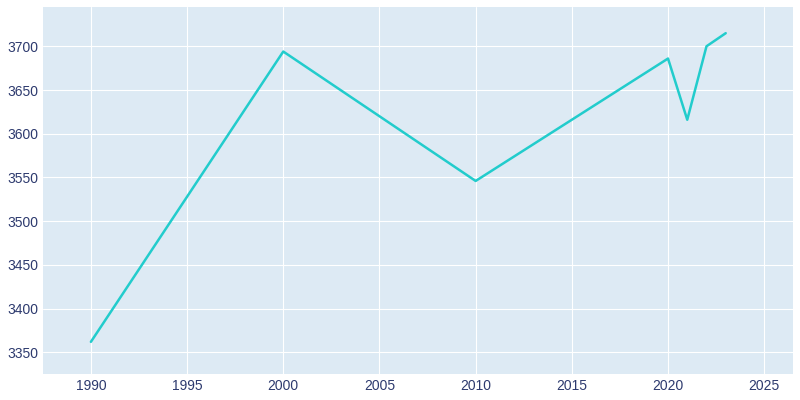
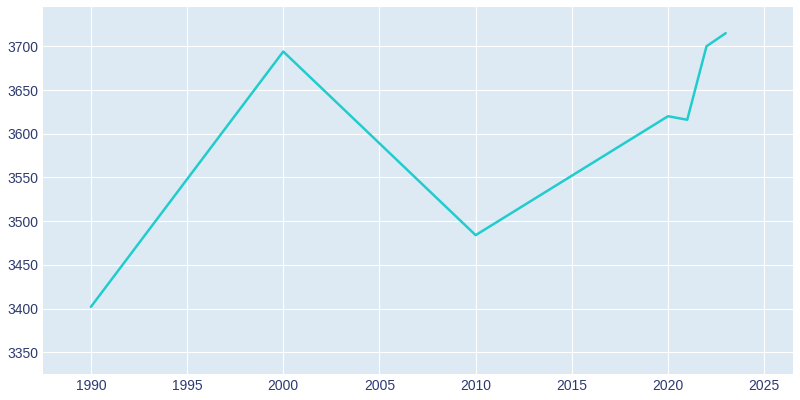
1990: 3362 -> 3402
2010: 3546 -> 3484
2020: 3686 -> 3620
